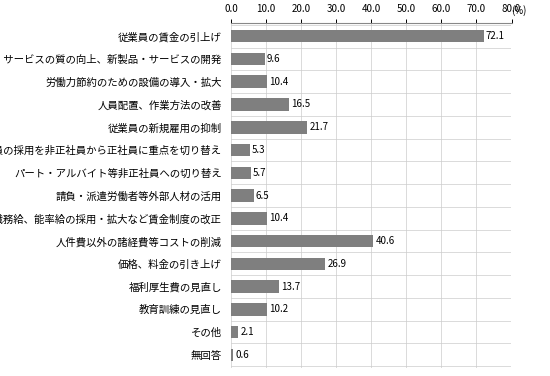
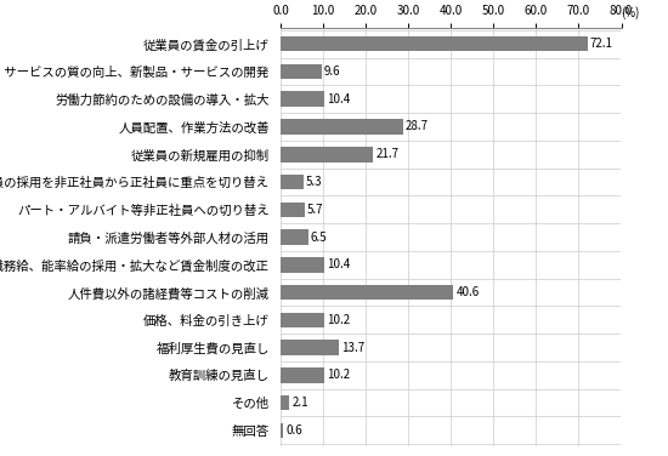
人員配置、作業方法の改善: 16.5 -> 28.7
価格、料金の引き上げ: 26.9 -> 10.2
